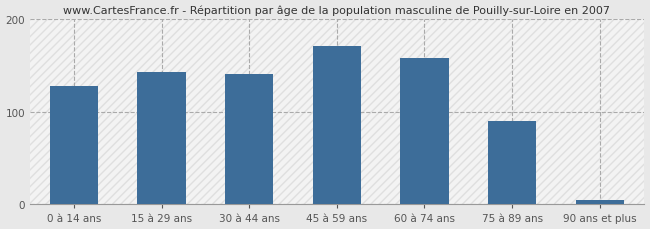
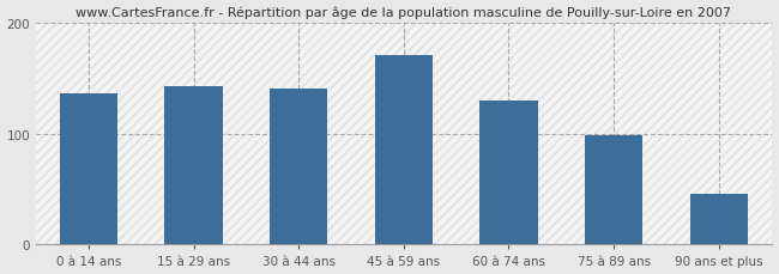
0 à 14 ans: 128 -> 136
60 à 74 ans: 158 -> 130
75 à 89 ans: 90 -> 98
90 ans et plus: 5 -> 46
